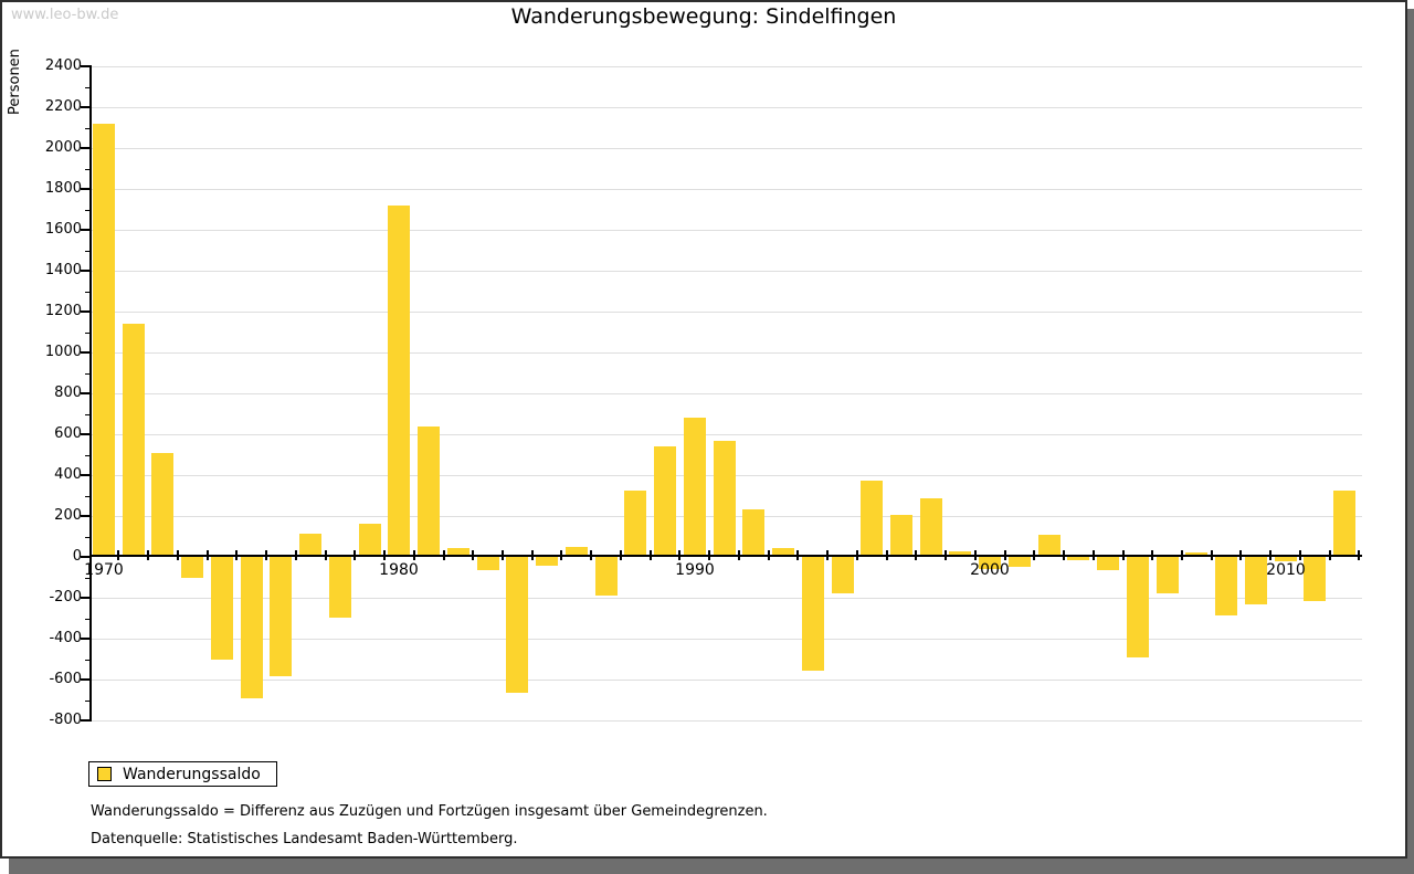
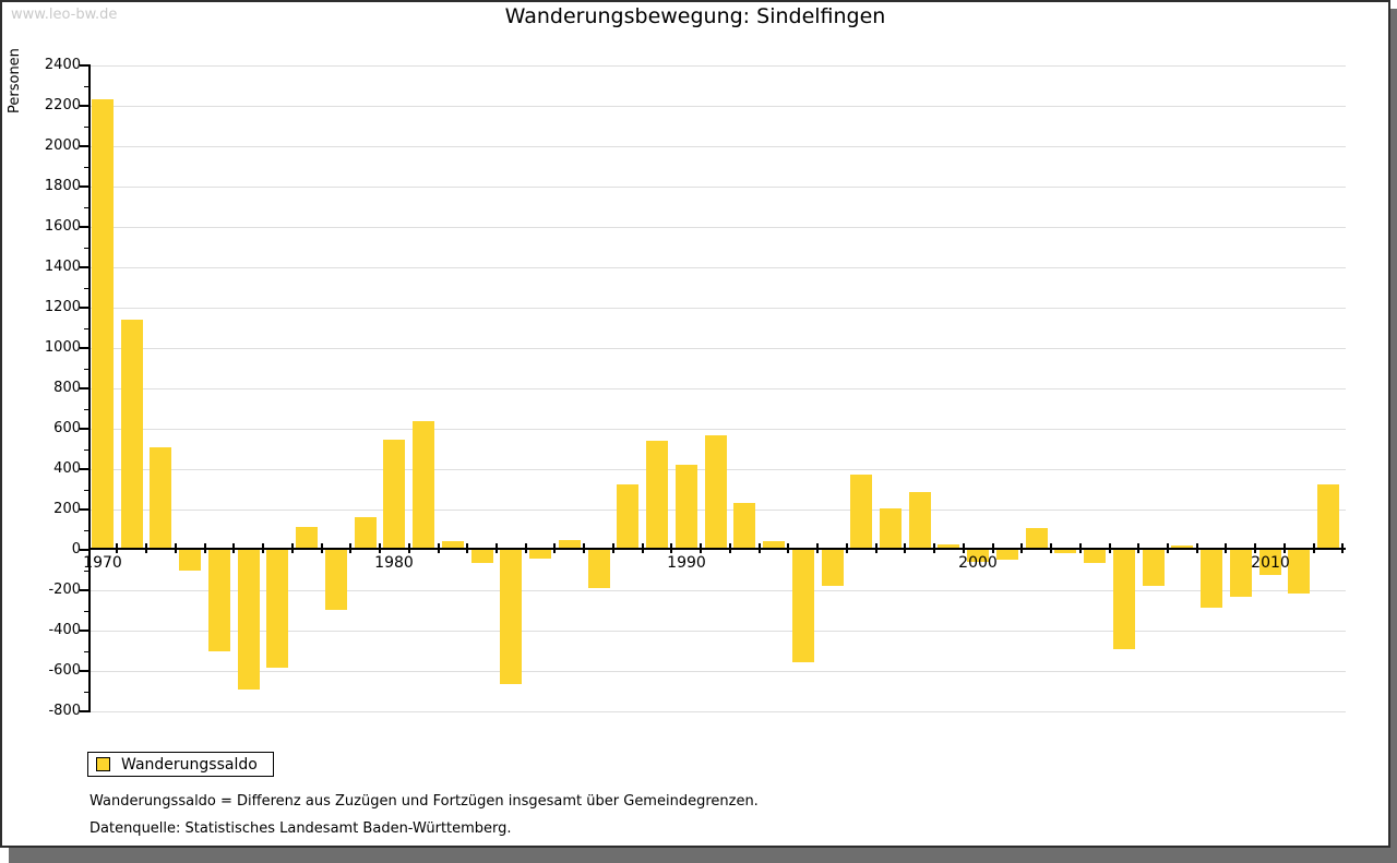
1970: 2120 -> 2240
1980: 1720 -> 540
1990: 680 -> 420
2010: -20 -> -120
